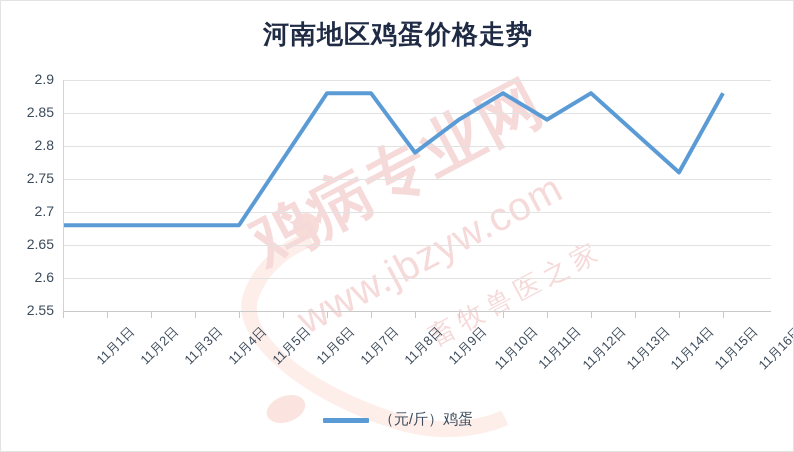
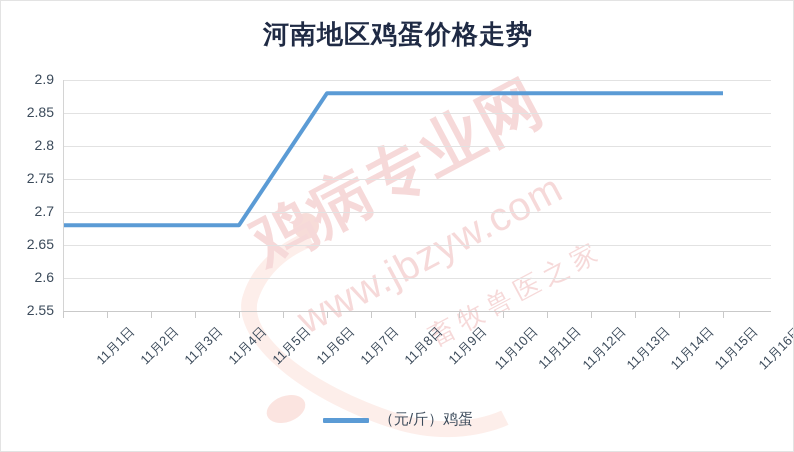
11月9日: 2.79 -> 2.88
11月10日: 2.84 -> 2.88
11月12日: 2.84 -> 2.88
11月14日: 2.82 -> 2.88
11月15日: 2.76 -> 2.88
